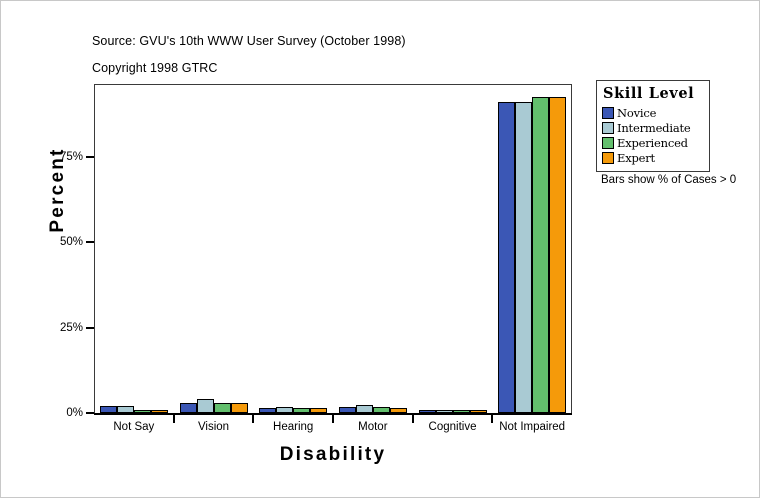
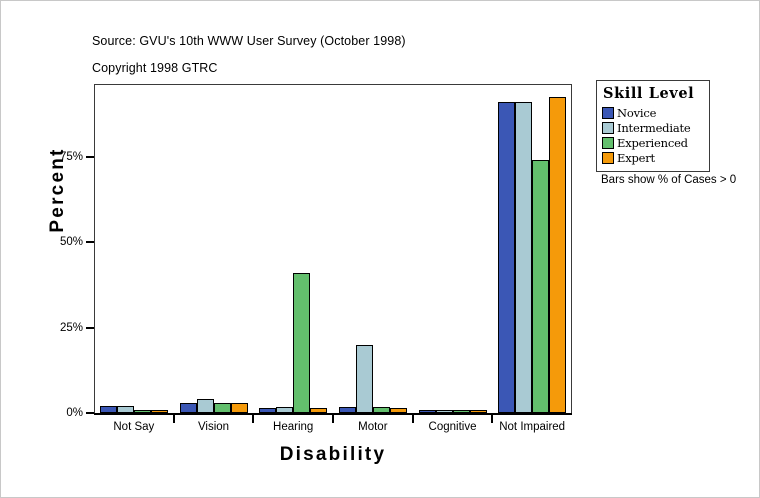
Experienced/Hearing: 2% -> 41%
Intermediate/Motor: 2% -> 20%
Experienced/Not Impaired: 92% -> 74%
